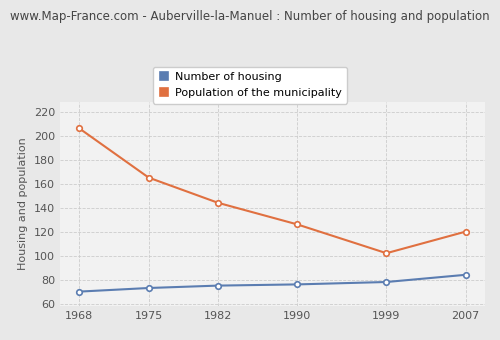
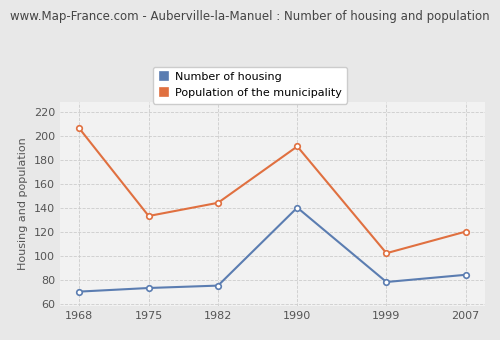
Population of the municipality/1975: 165 -> 133
Number of housing/1990: 76 -> 140
Population of the municipality/1990: 126 -> 191
